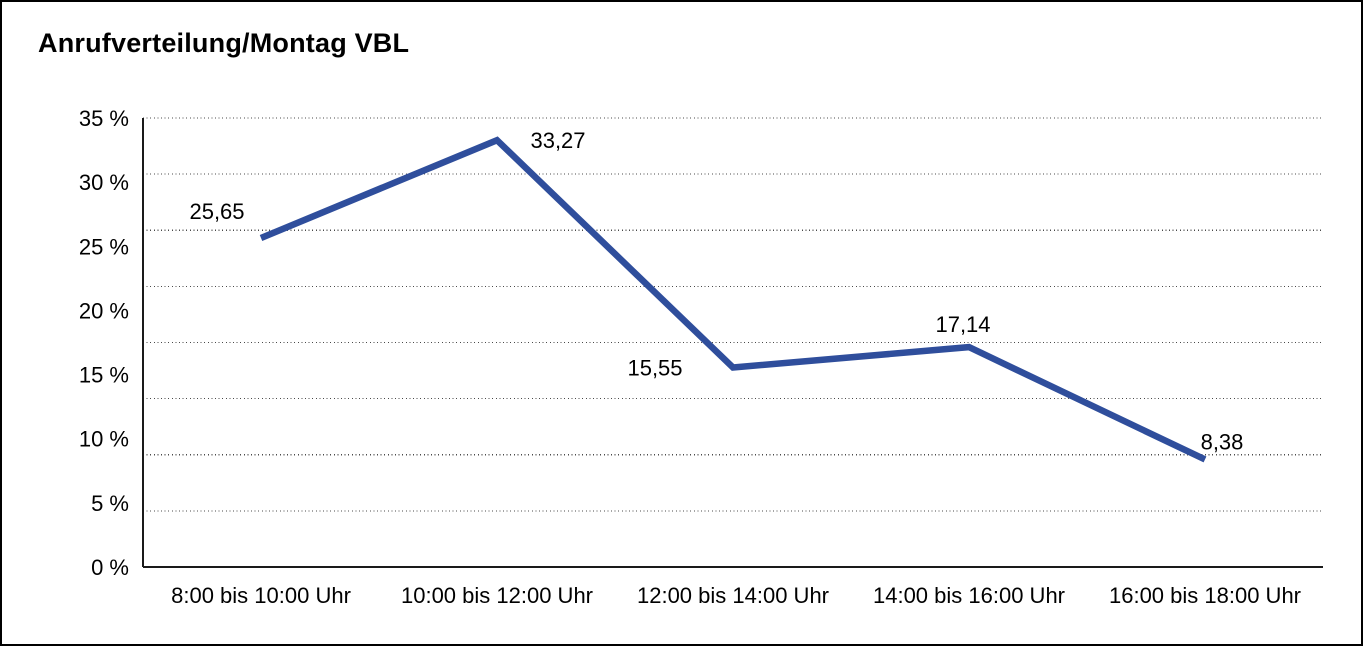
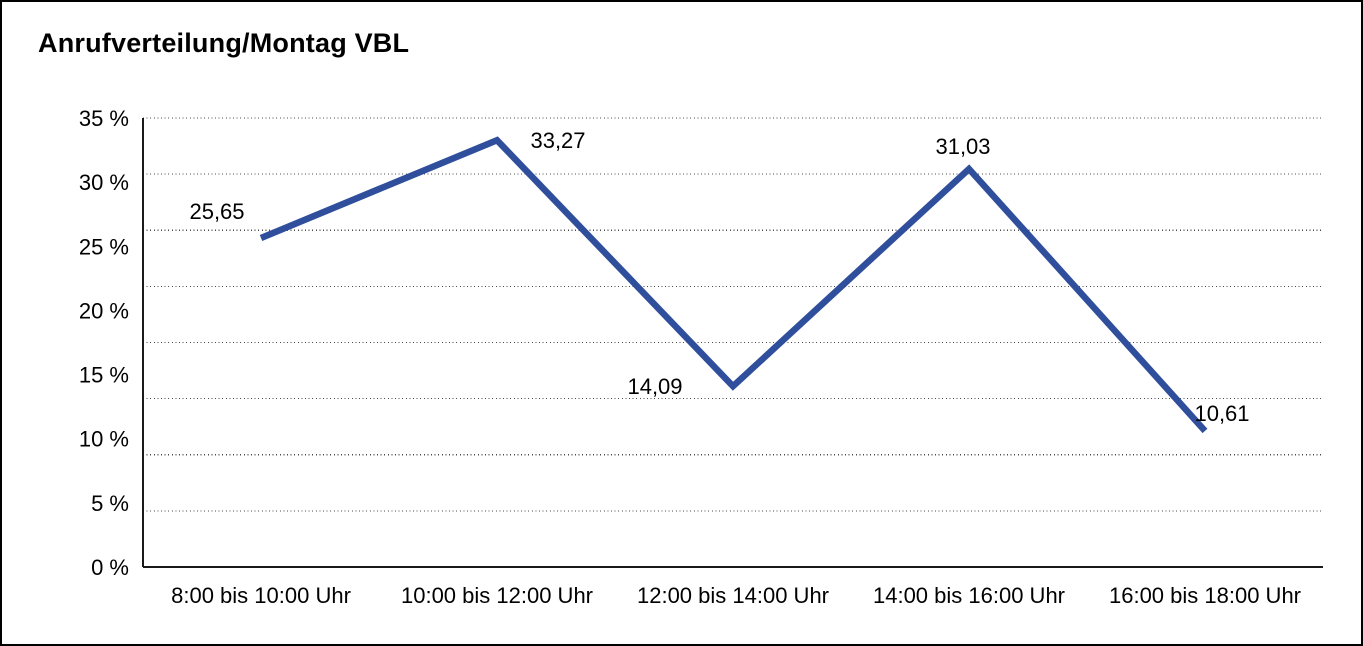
12:00 bis 14:00 Uhr: 15,55 -> 14,09
14:00 bis 16:00 Uhr: 17,14 -> 31,03
16:00 bis 18:00 Uhr: 8,38 -> 10,61
